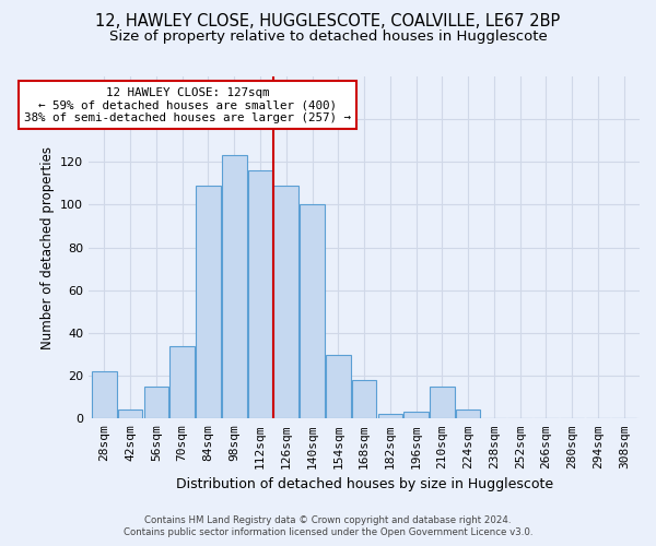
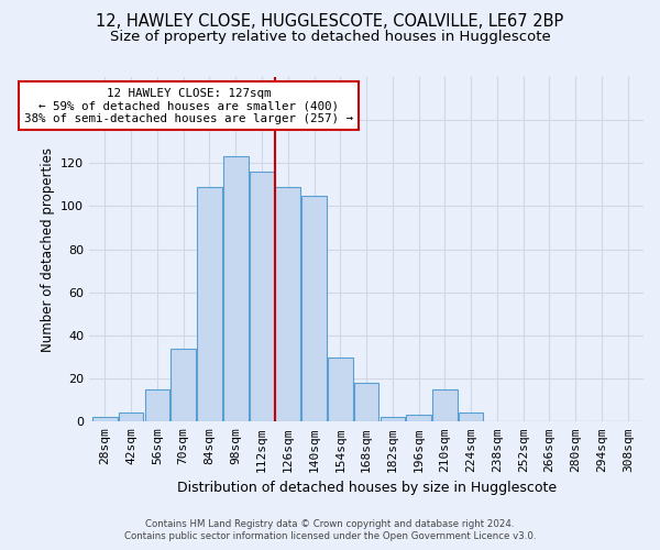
28sqm: 22 -> 2
140sqm: 100 -> 105
